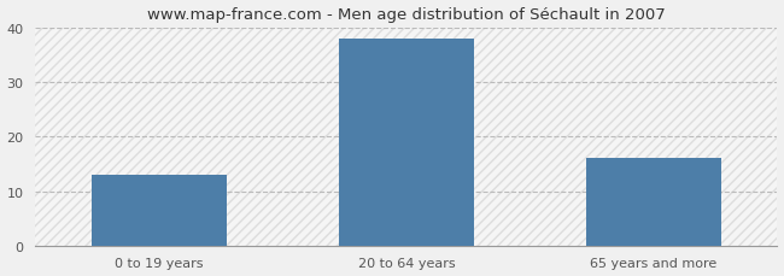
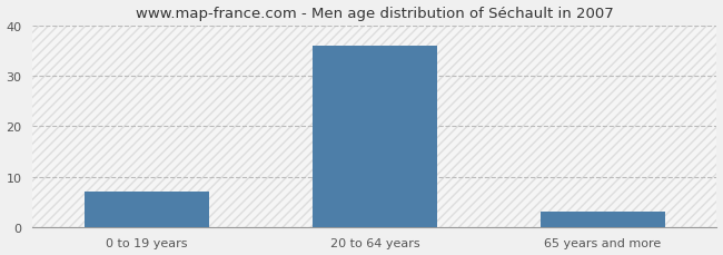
0 to 19 years: 13 -> 7
20 to 64 years: 38 -> 36
65 years and more: 16 -> 3
